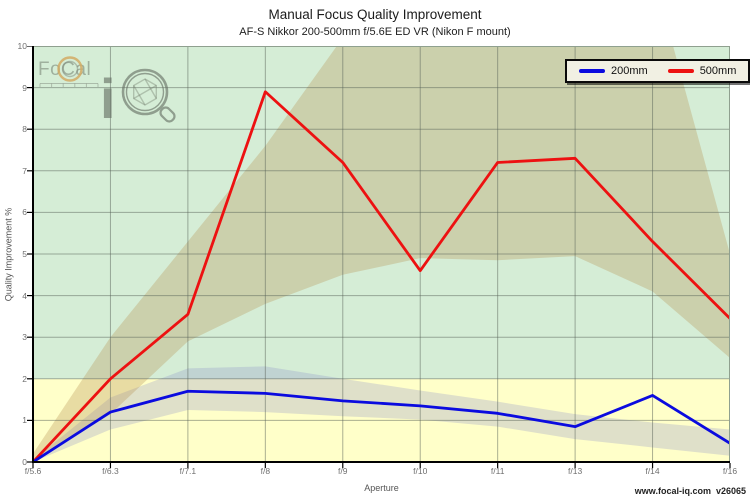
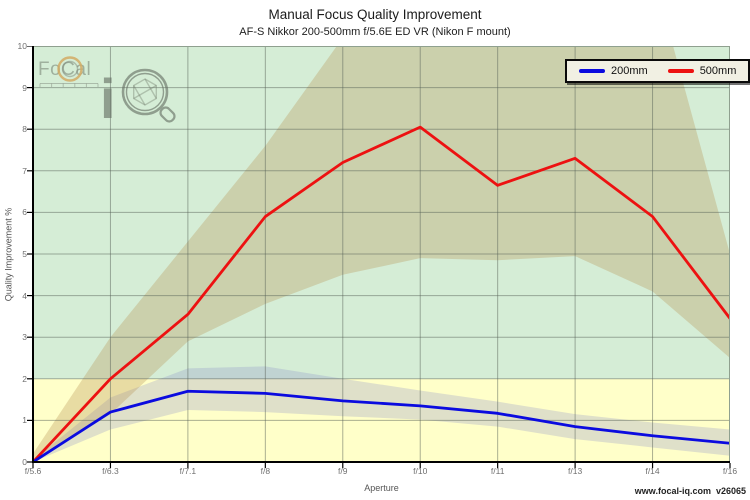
500mm/f/8: 8.9 -> 5.9
500mm/f/10: 4.6 -> 8.1
500mm/f/11: 7.2 -> 6.7
200mm/f/14: 1.6 -> 0.6
500mm/f/14: 5.3 -> 5.9
